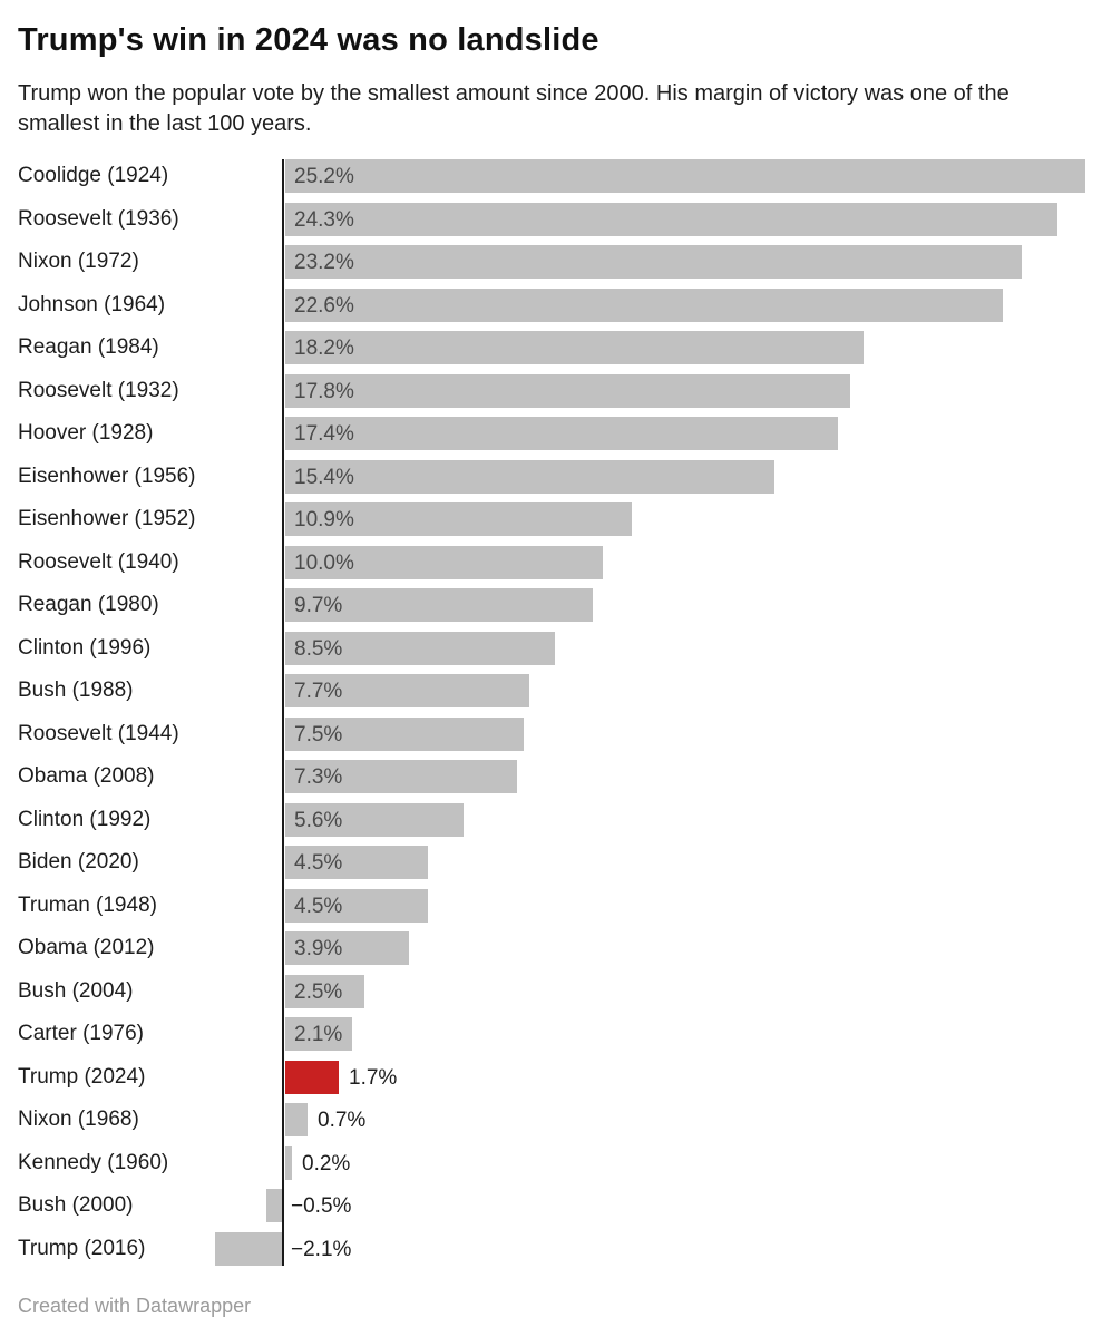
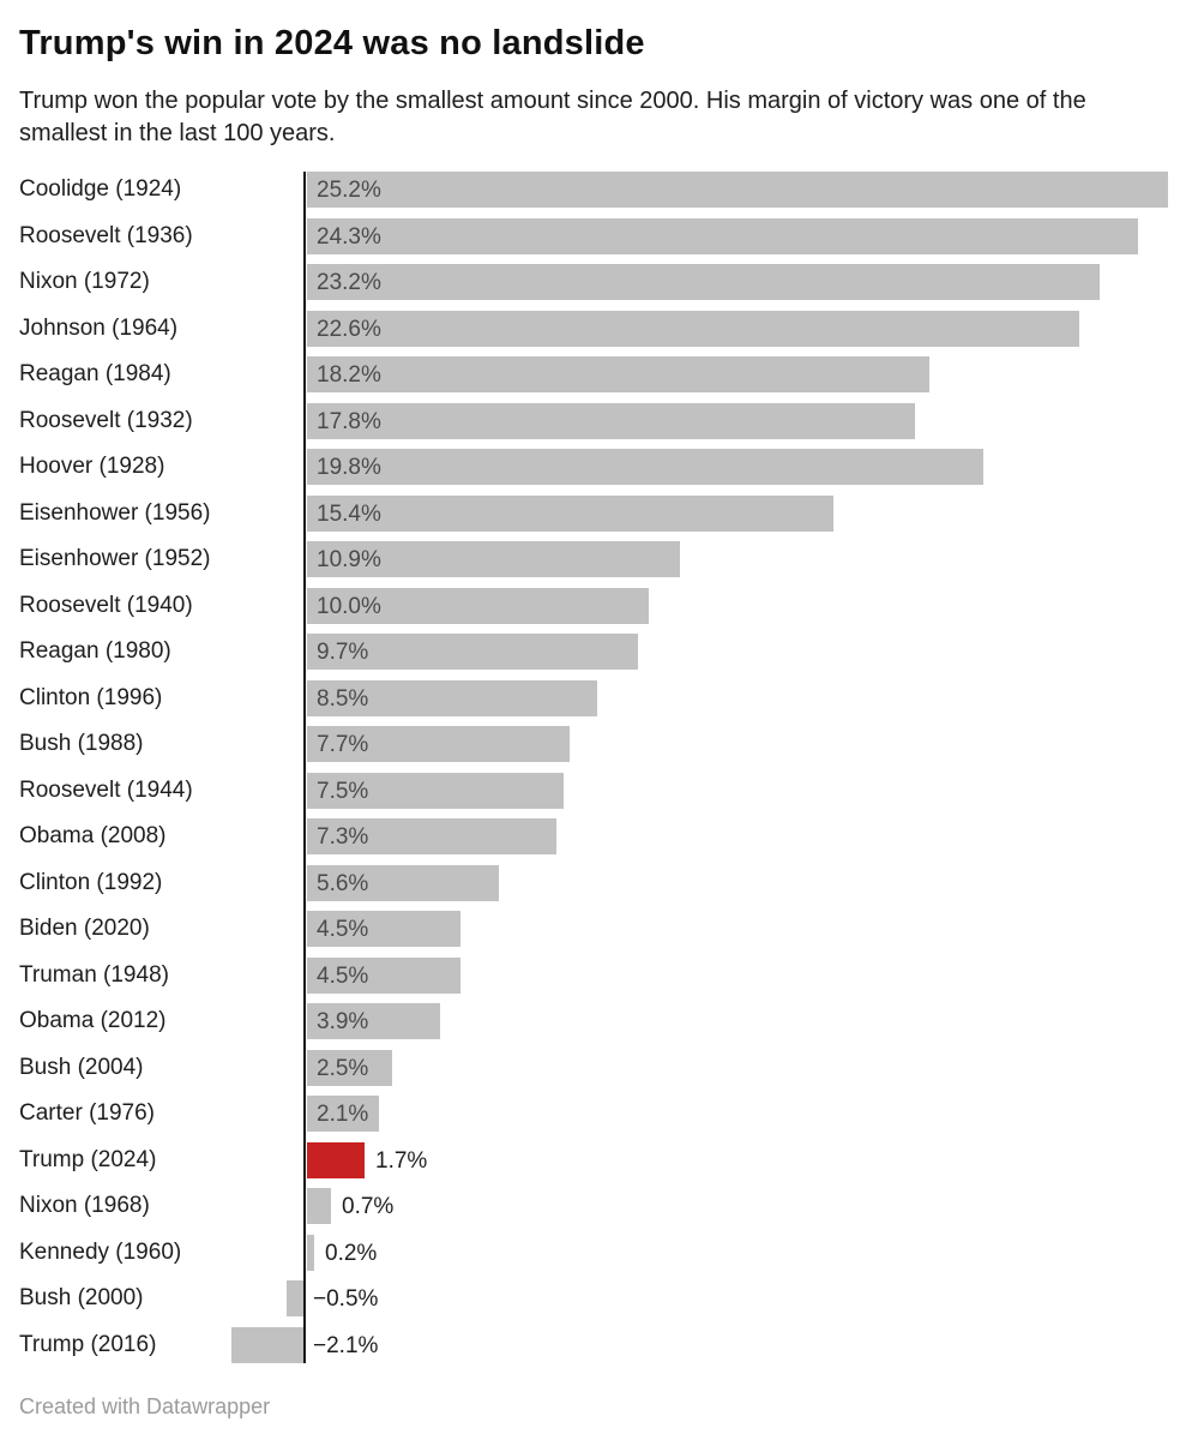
Hoover (1928): 17.4% -> 19.8%
